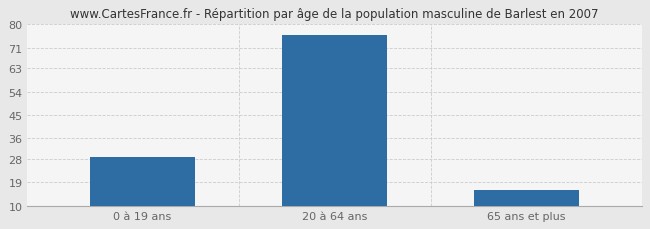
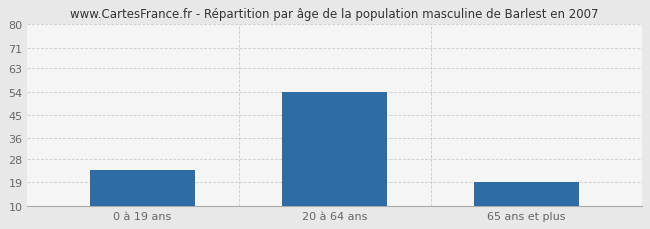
0 à 19 ans: 29 -> 24
20 à 64 ans: 76 -> 54
65 ans et plus: 16 -> 19
